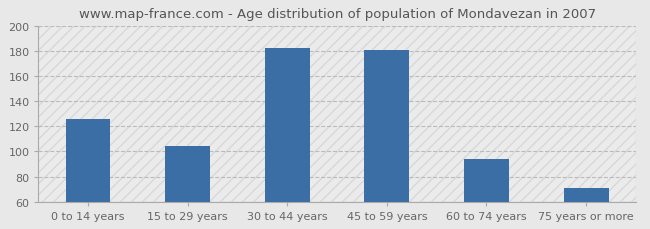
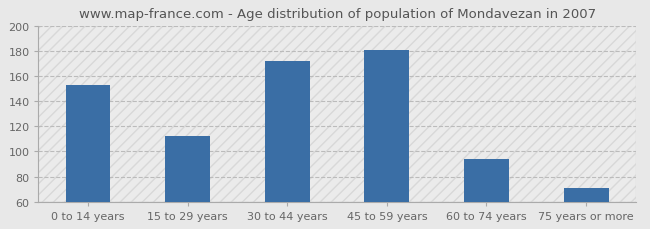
0 to 14 years: 126 -> 153
15 to 29 years: 104 -> 112
30 to 44 years: 182 -> 172
